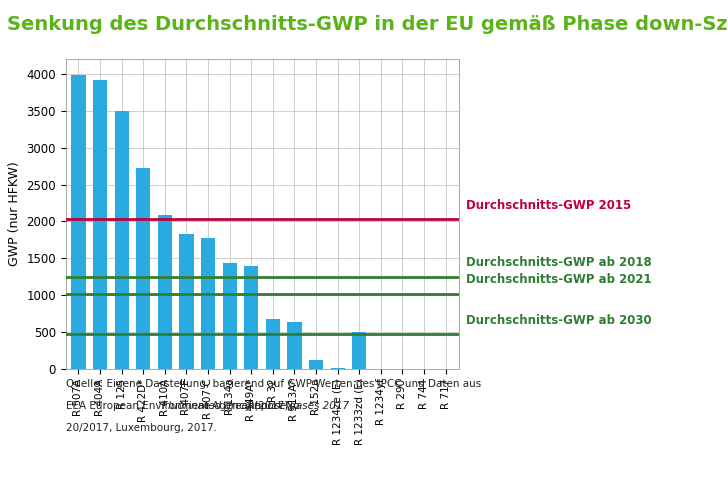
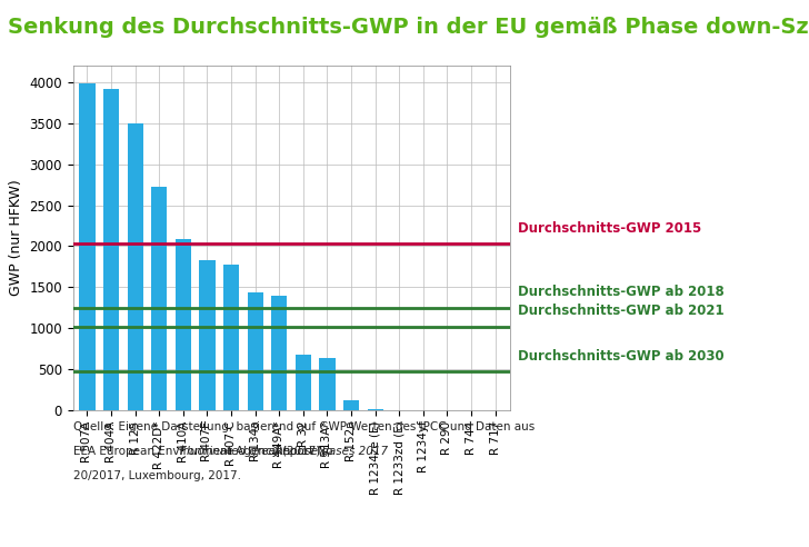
R 1233zd (E): 500 -> 0
